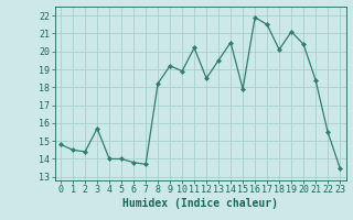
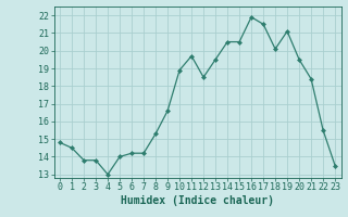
2: 14.4 -> 13.8
3: 15.7 -> 13.8
4: 14.0 -> 13.0
6: 13.8 -> 14.2
7: 13.7 -> 14.2
8: 18.2 -> 15.3
9: 19.2 -> 16.6
11: 20.2 -> 19.7
15: 17.9 -> 20.5
20: 20.4 -> 19.5
